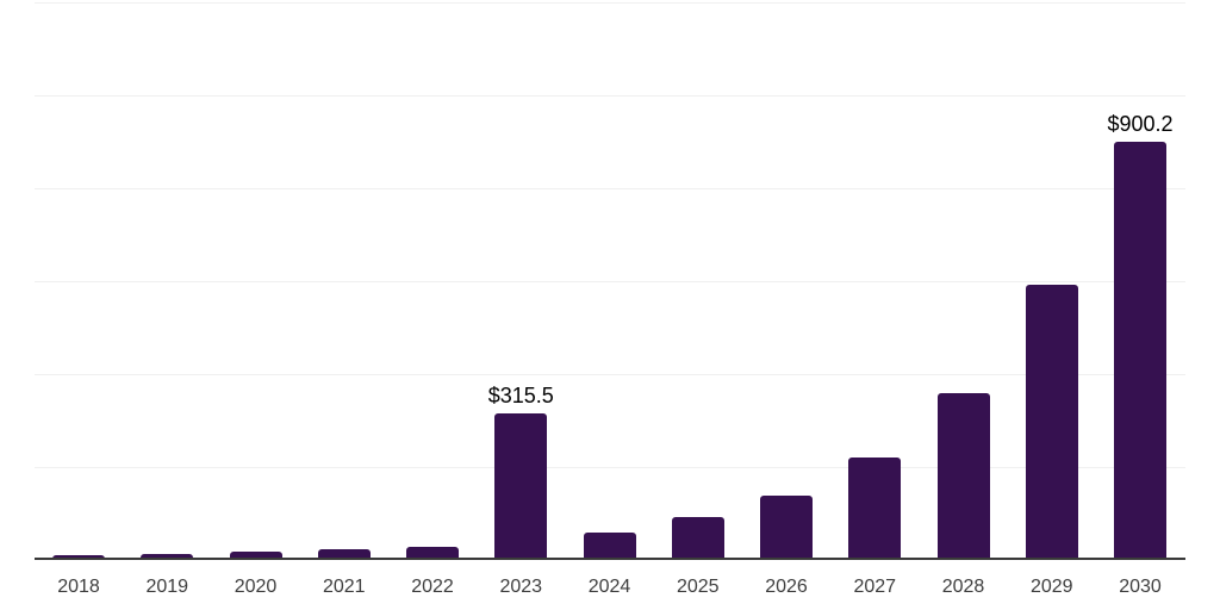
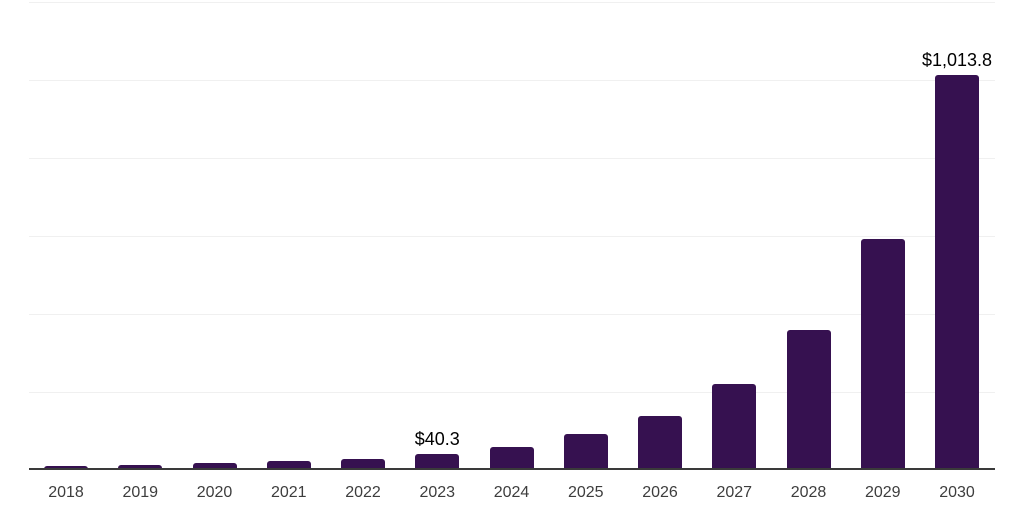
2023: $315.5 -> $40.3
2030: $900.2 -> $1,013.8
